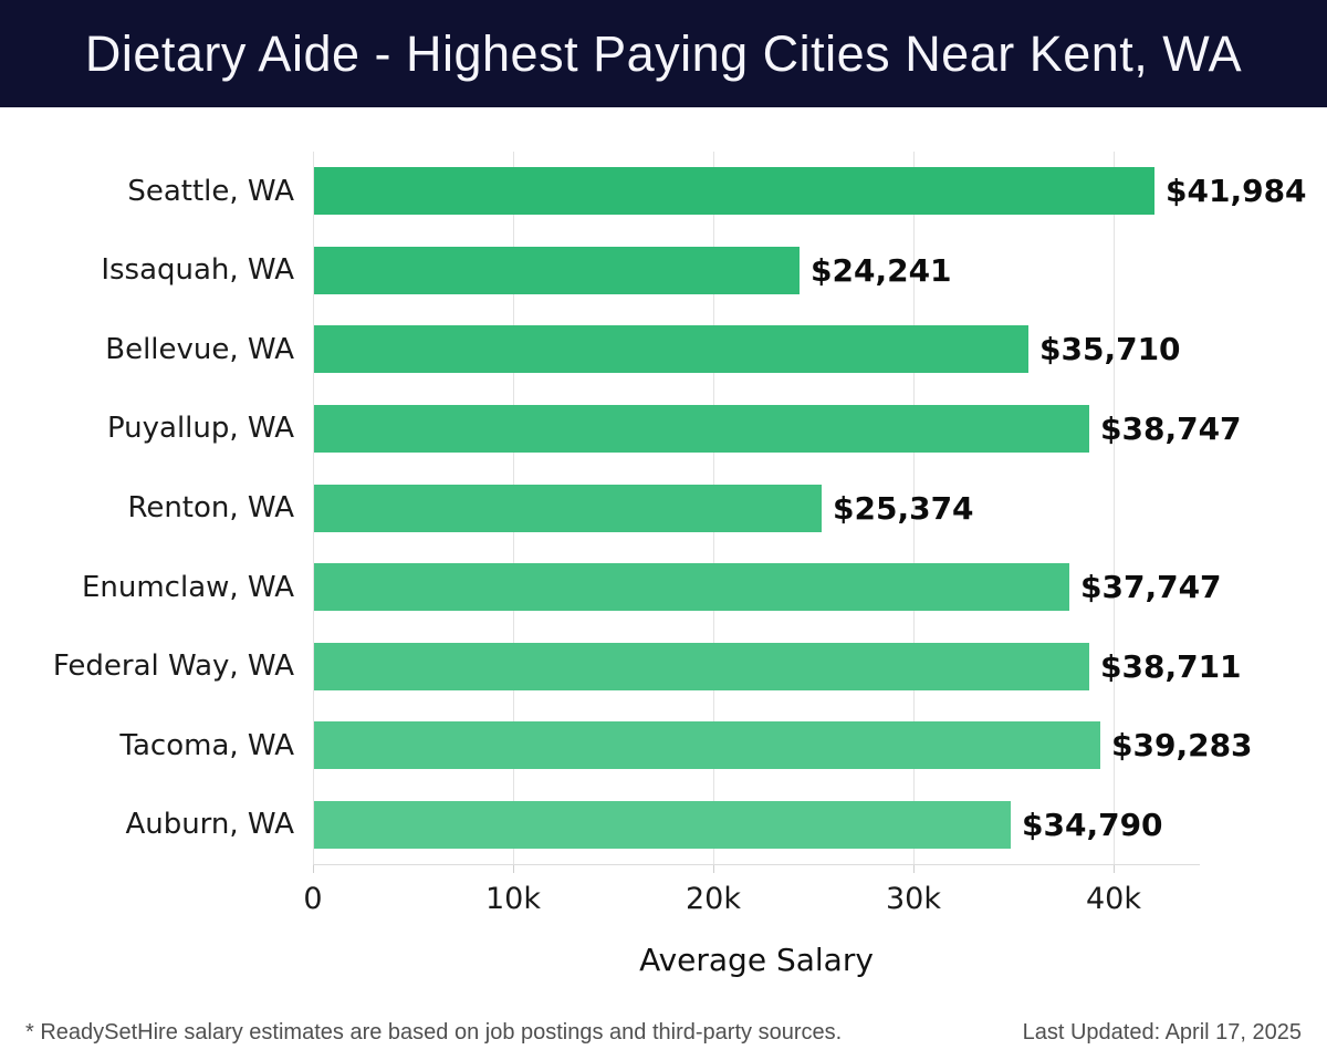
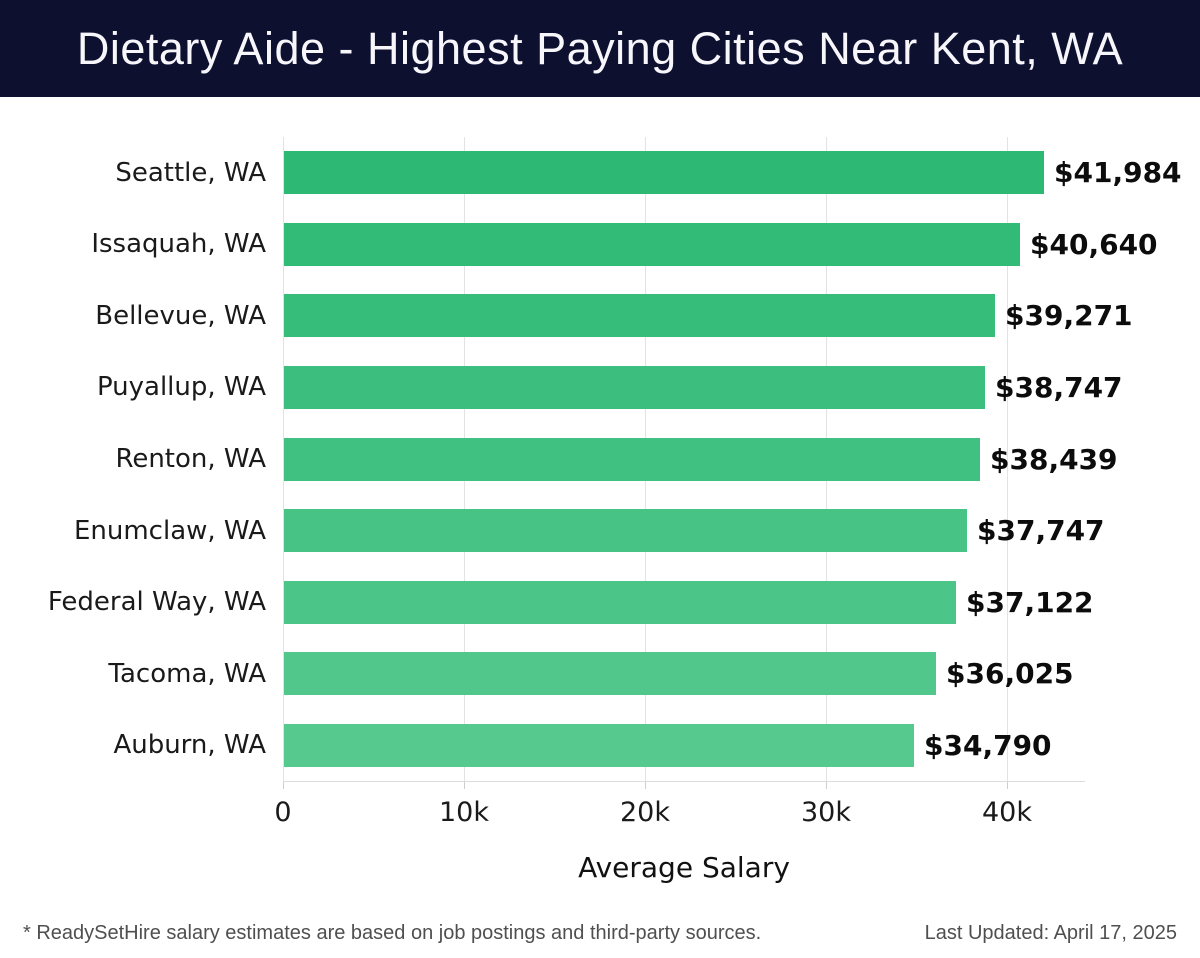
Issaquah, WA: $24,241 -> $40,640
Bellevue, WA: $35,710 -> $39,271
Renton, WA: $25,374 -> $38,439
Federal Way, WA: $38,711 -> $37,122
Tacoma, WA: $39,283 -> $36,025
